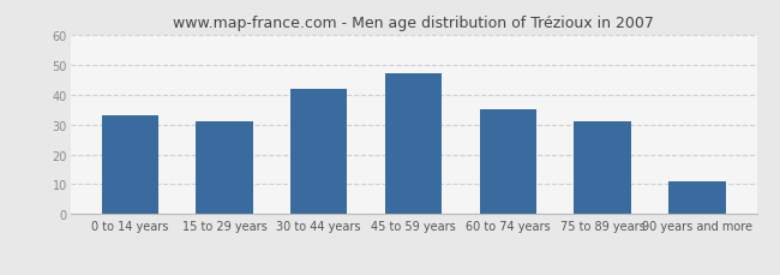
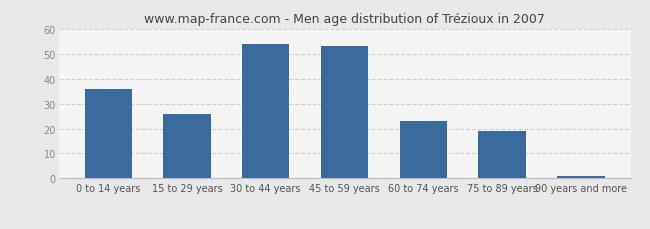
0 to 14 years: 33 -> 36
15 to 29 years: 31 -> 26
30 to 44 years: 42 -> 54
45 to 59 years: 47 -> 53
60 to 74 years: 35 -> 23
75 to 89 years: 31 -> 19
90 years and more: 11 -> 1
